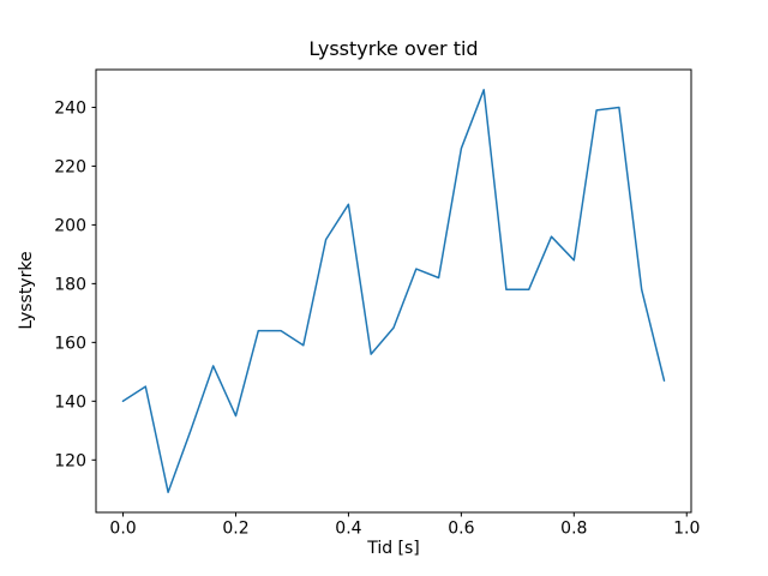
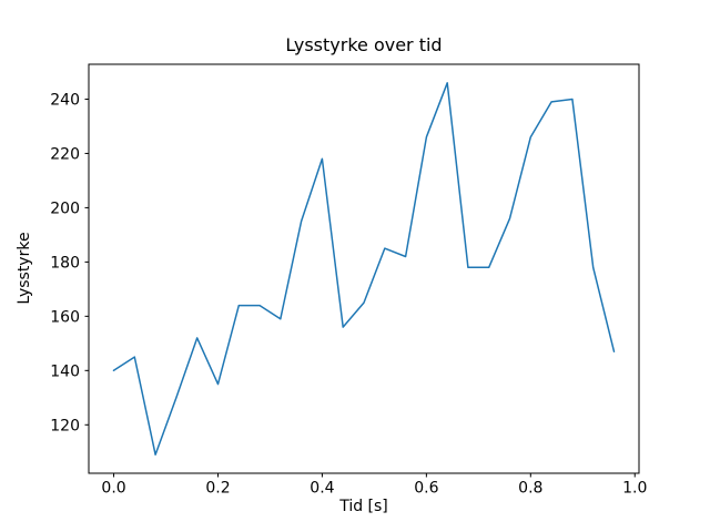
0.4: 207 -> 218
0.8: 188 -> 226
